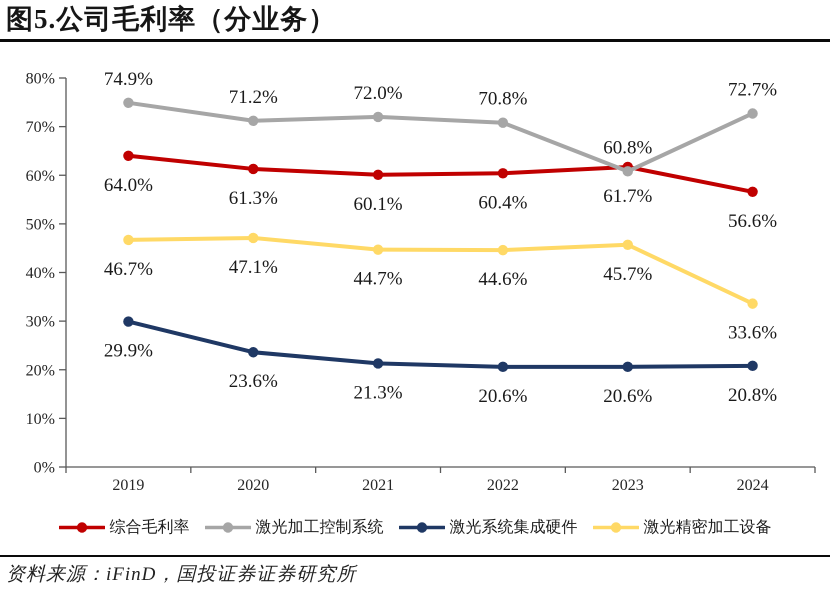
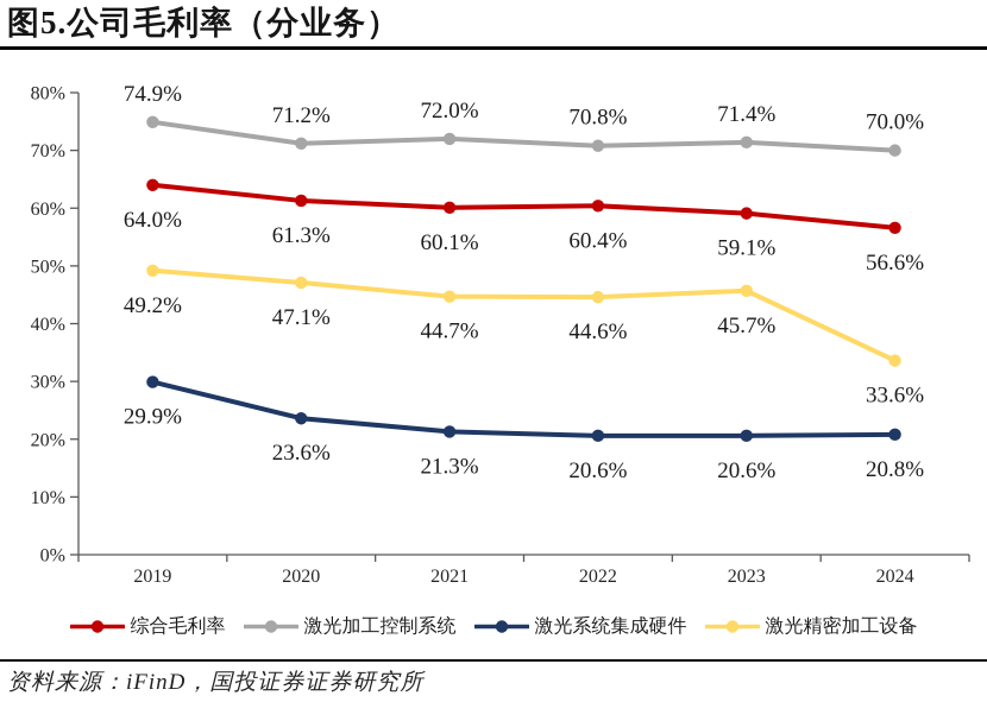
激光精密加工设备/2019: 46.7% -> 49.2%
综合毛利率/2023: 61.7% -> 59.1%
激光加工控制系统/2023: 60.8% -> 71.4%
激光加工控制系统/2024: 72.7% -> 70.0%
